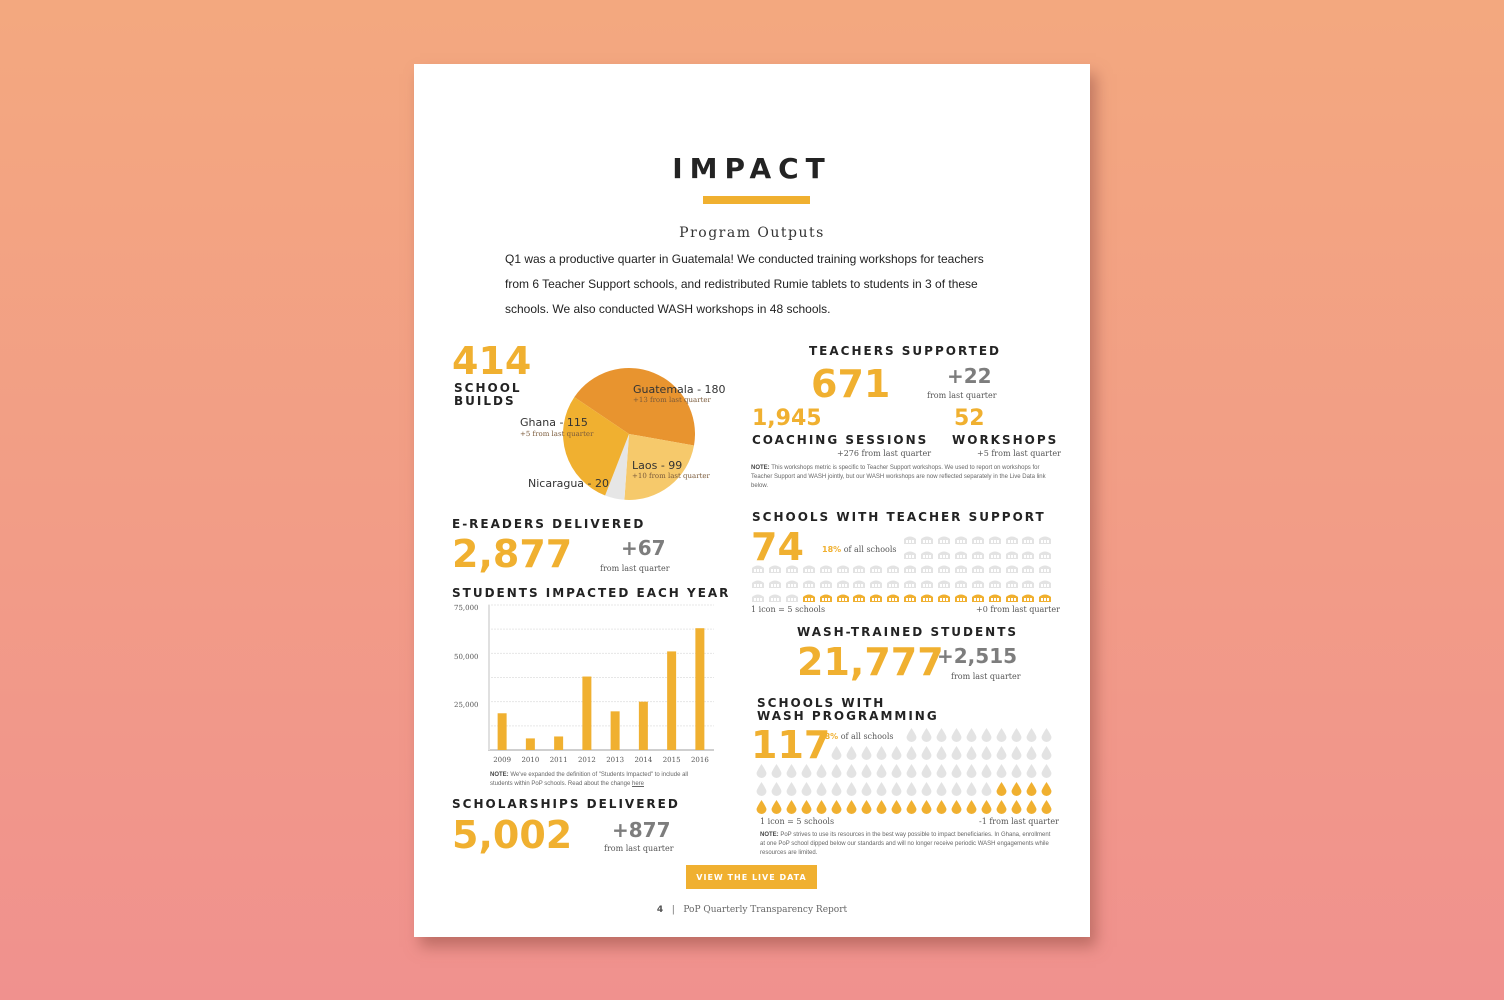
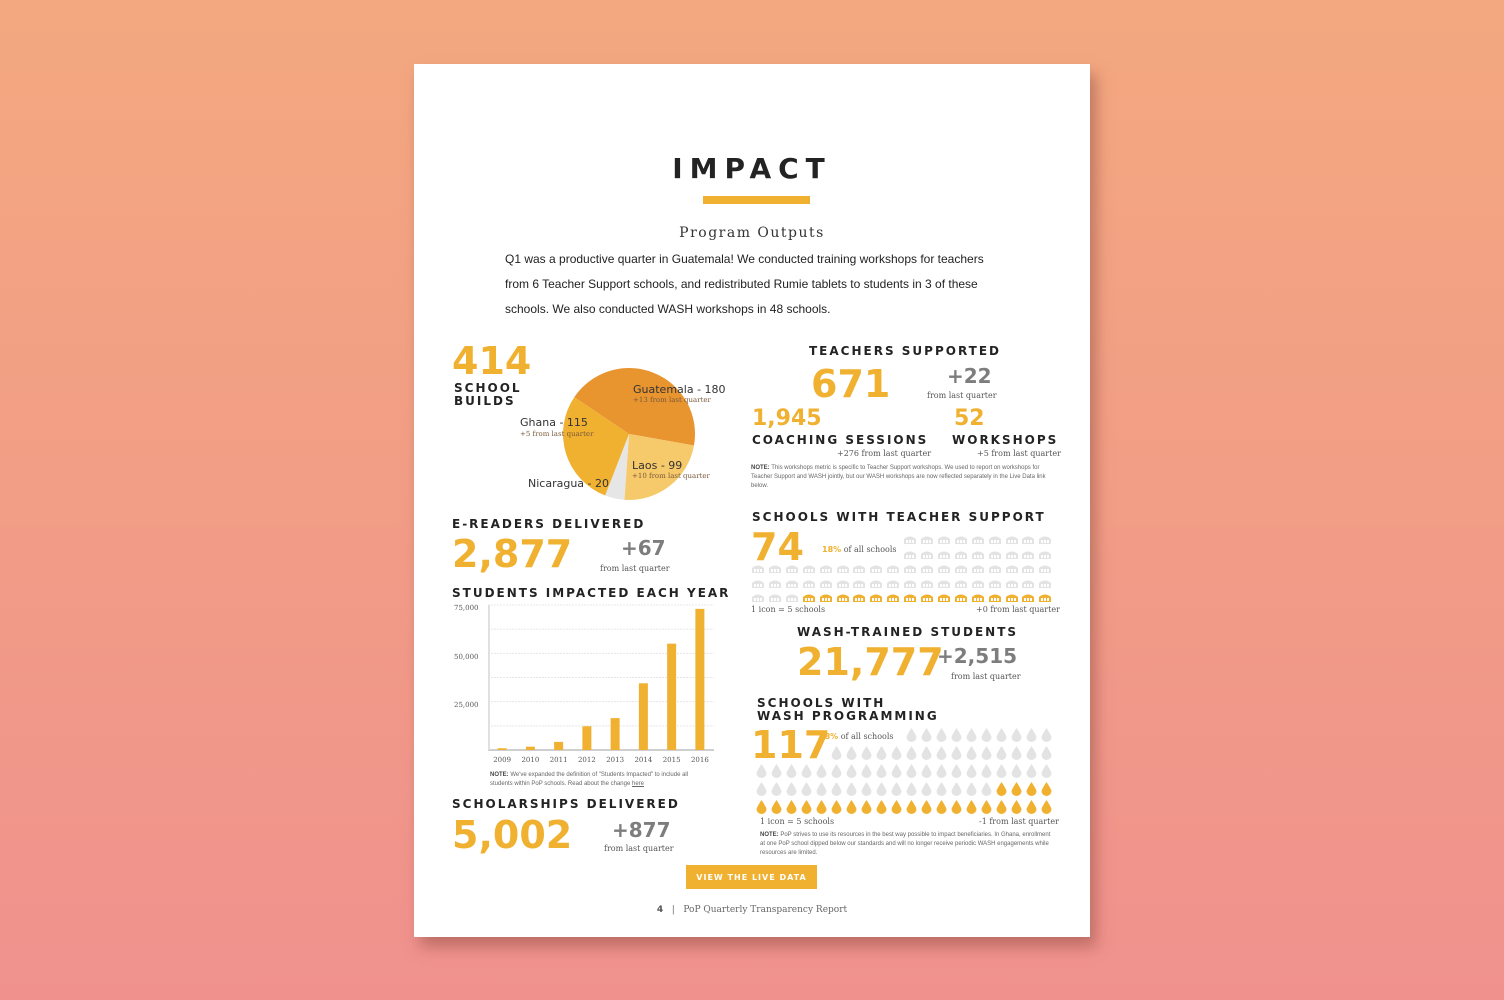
2009: 19000 -> 1000
2010: 6000 -> 2000
2011: 7000 -> 4000
2012: 38000 -> 12000
2013: 20000 -> 16000
2014: 25000 -> 34000
2015: 51000 -> 55000
2016: 63000 -> 73000
